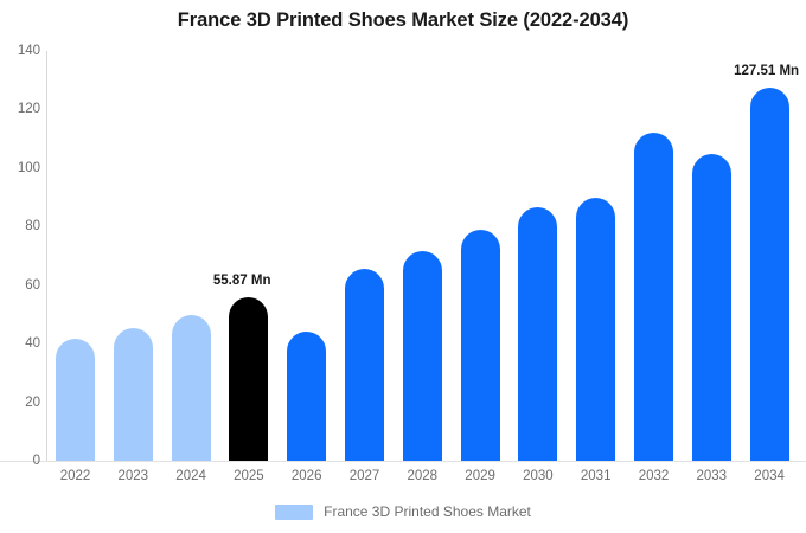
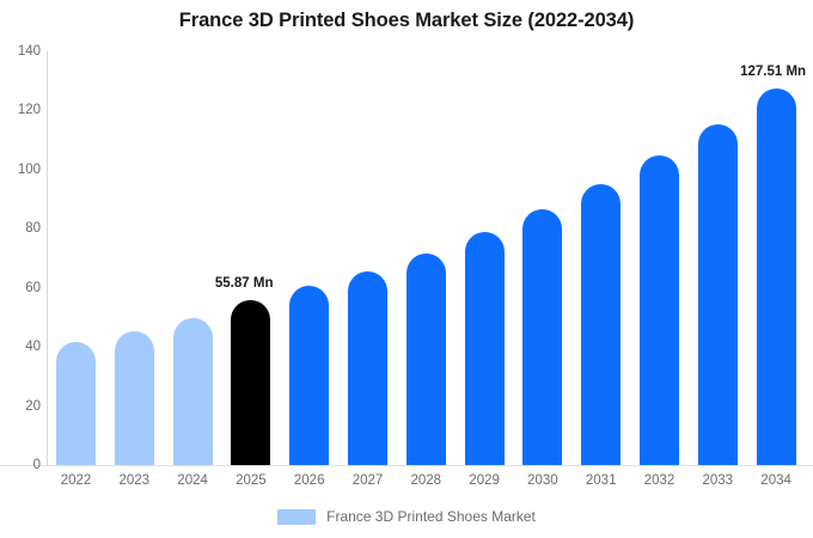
2026: 44 -> 60
2031: 90 -> 95
2032: 112 -> 105
2033: 105 -> 116
